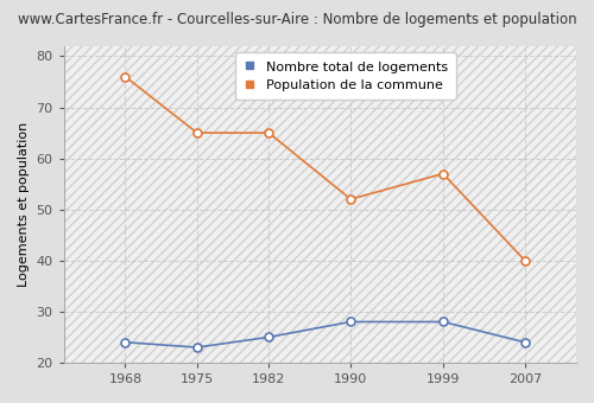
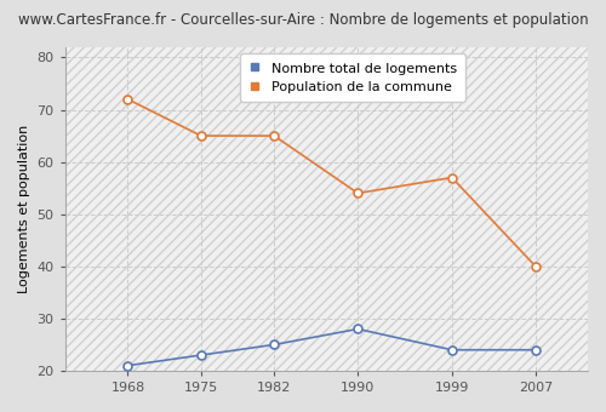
Nombre total de logements/1968: 24 -> 21
Population de la commune/1968: 76 -> 72
Population de la commune/1990: 52 -> 54
Nombre total de logements/1999: 28 -> 24
